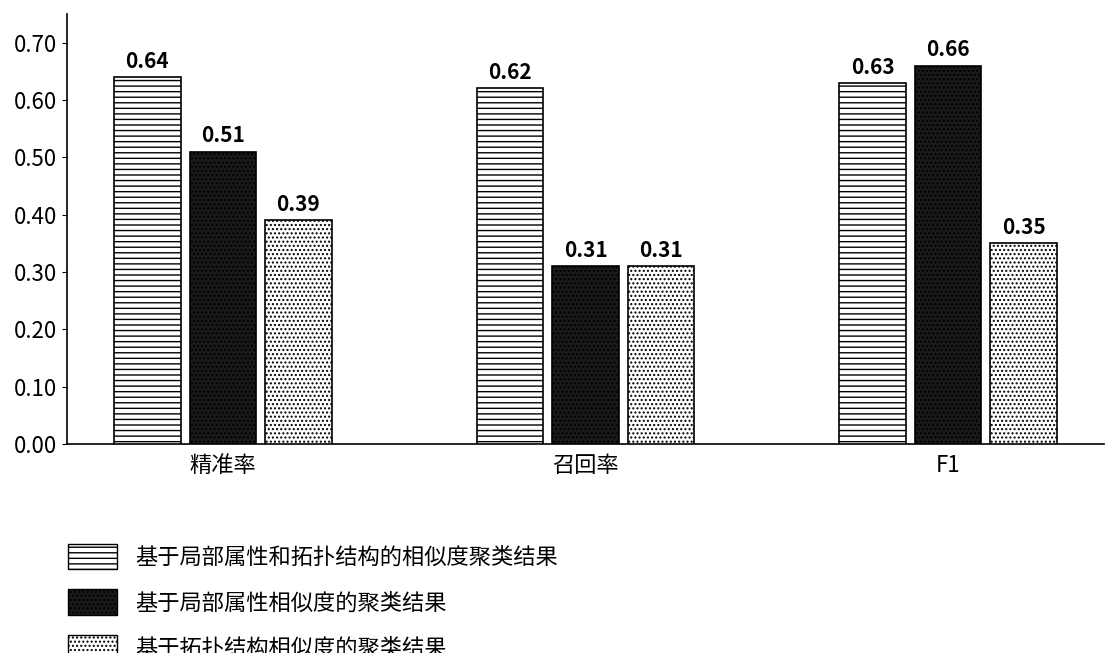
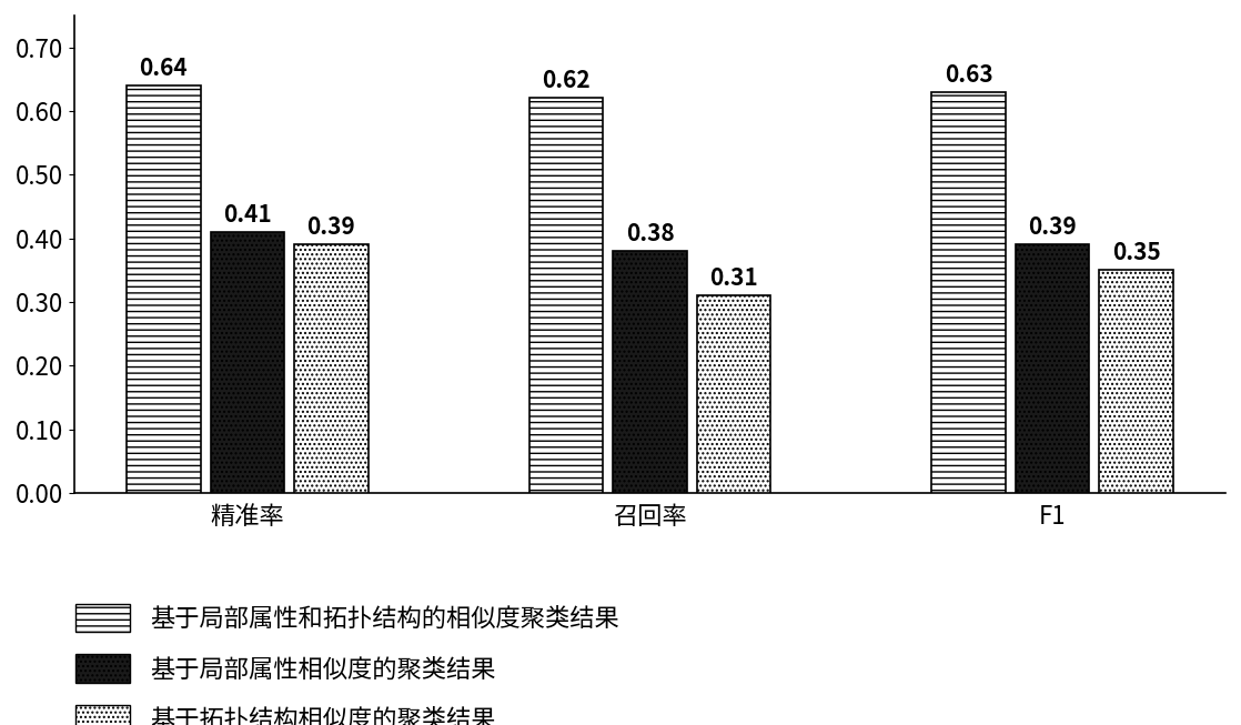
基于局部属性相似度的聚类结果/精准率: 0.51 -> 0.41
基于局部属性相似度的聚类结果/召回率: 0.31 -> 0.38
基于局部属性相似度的聚类结果/F1: 0.66 -> 0.39
